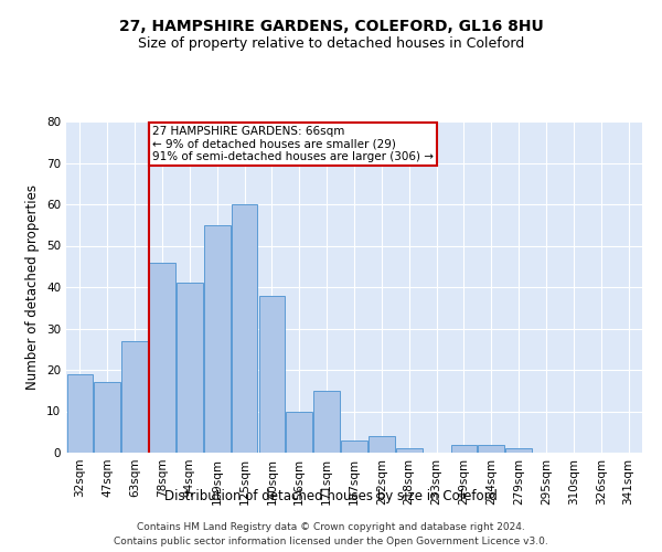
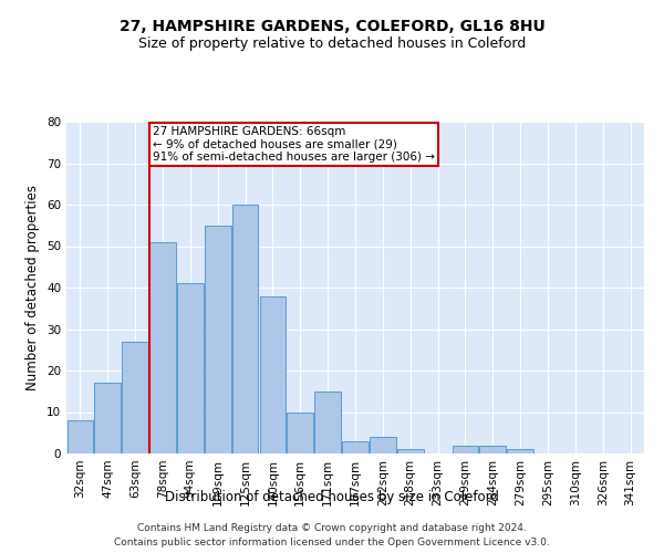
32sqm: 19 -> 8
78sqm: 46 -> 51
